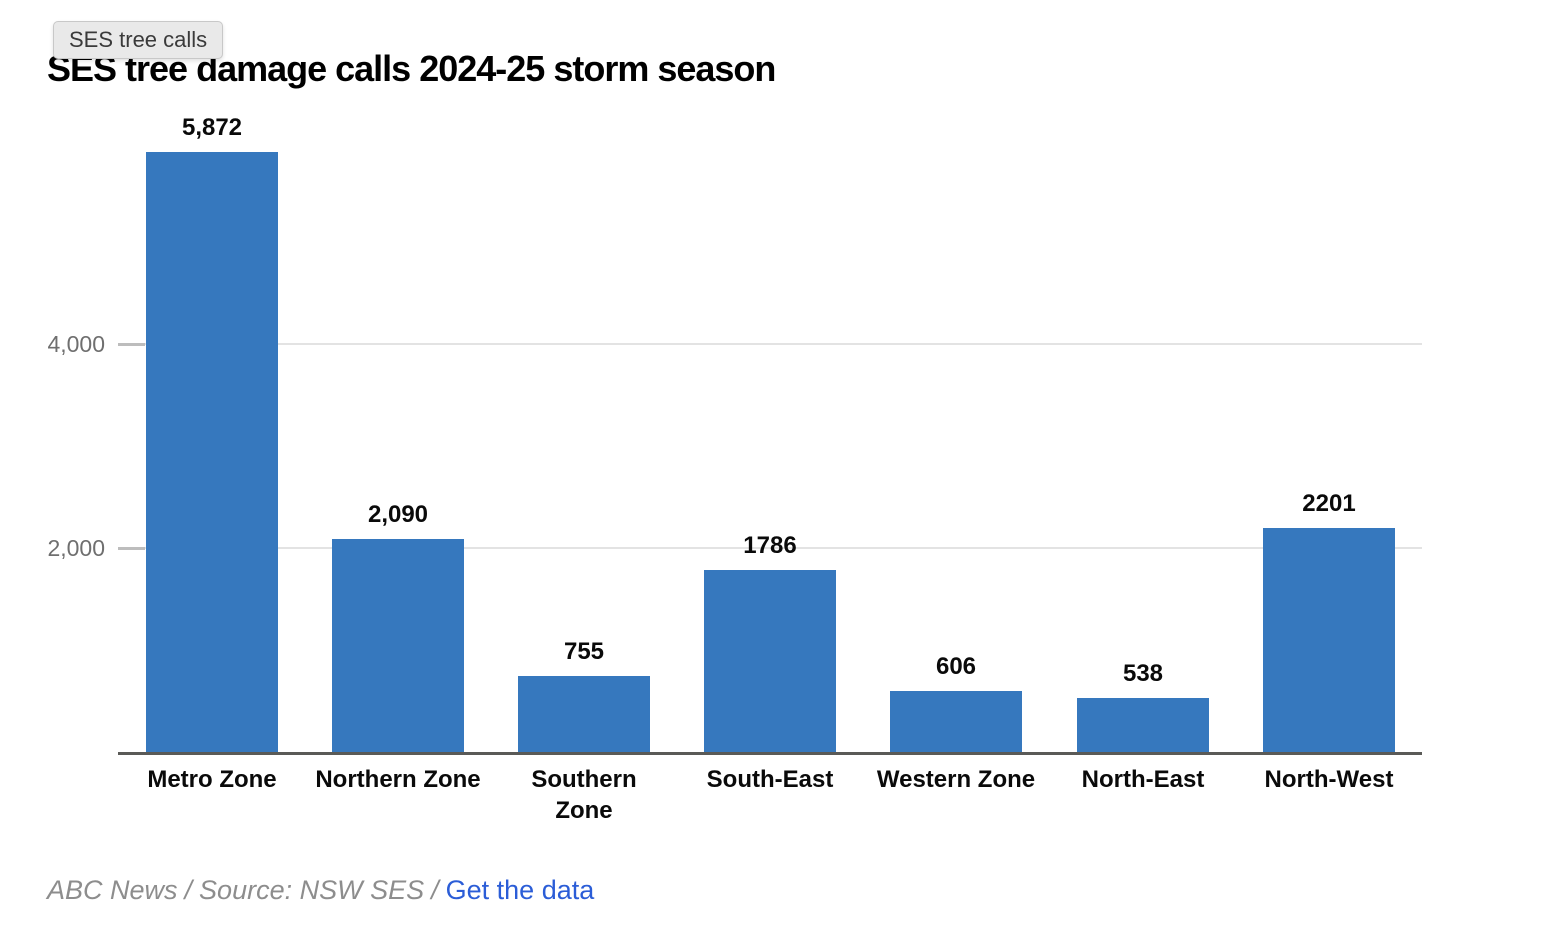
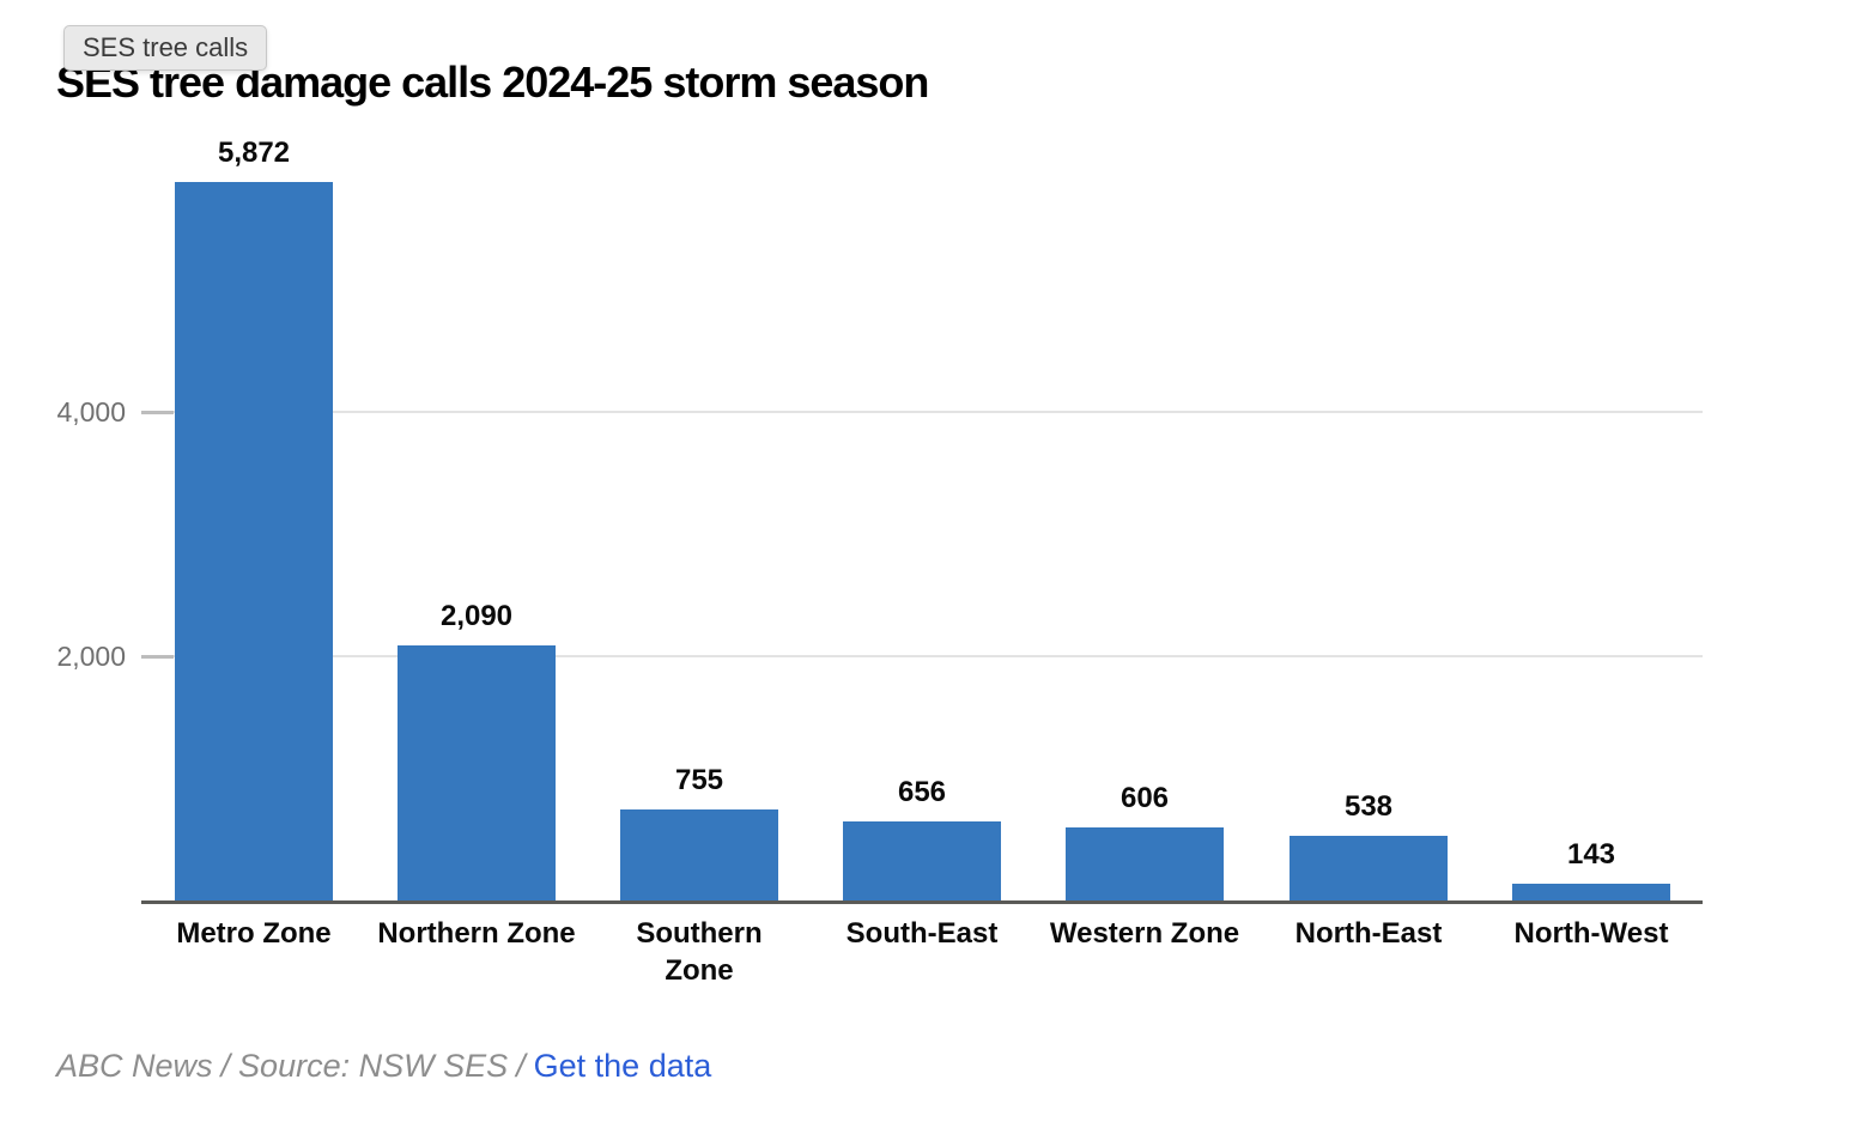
South-East: 1786 -> 656
North-West: 2201 -> 143
